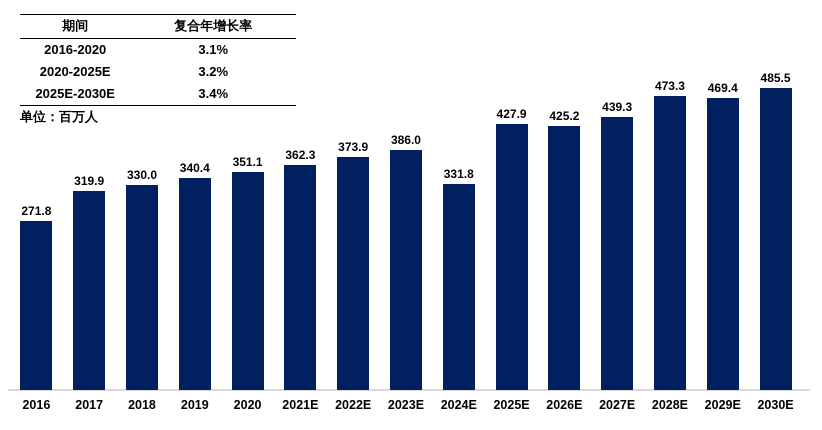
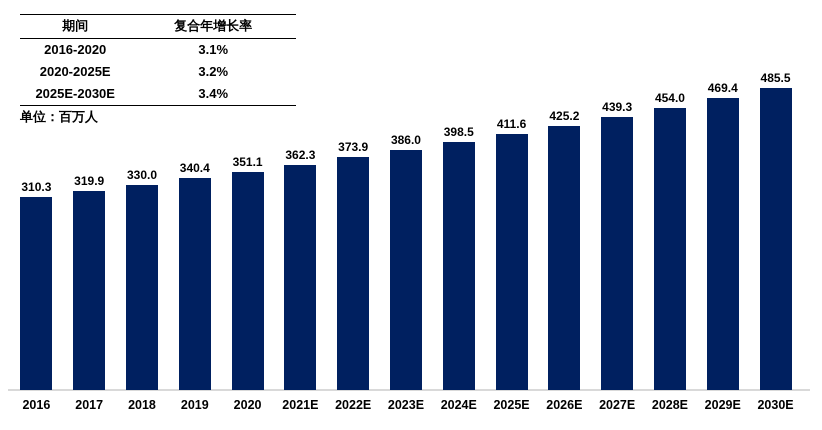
2016: 271.8 -> 310.3
2024E: 331.8 -> 398.5
2025E: 427.9 -> 411.6
2028E: 473.3 -> 454.0
